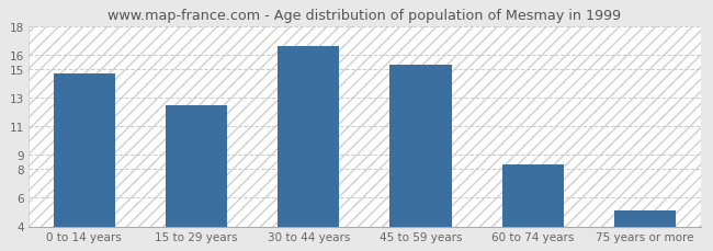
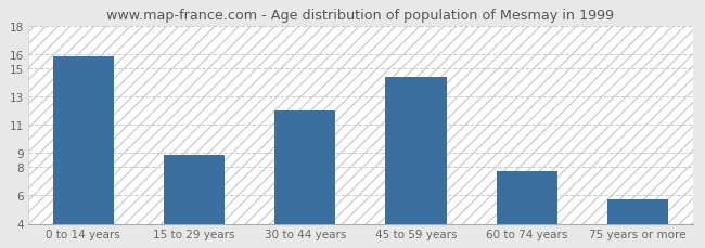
0 to 14 years: 14.7 -> 15.9
15 to 29 years: 12.5 -> 8.9
30 to 44 years: 16.6 -> 12.0
45 to 59 years: 15.3 -> 14.4
60 to 74 years: 8.3 -> 7.7
75 years or more: 5.1 -> 5.7
